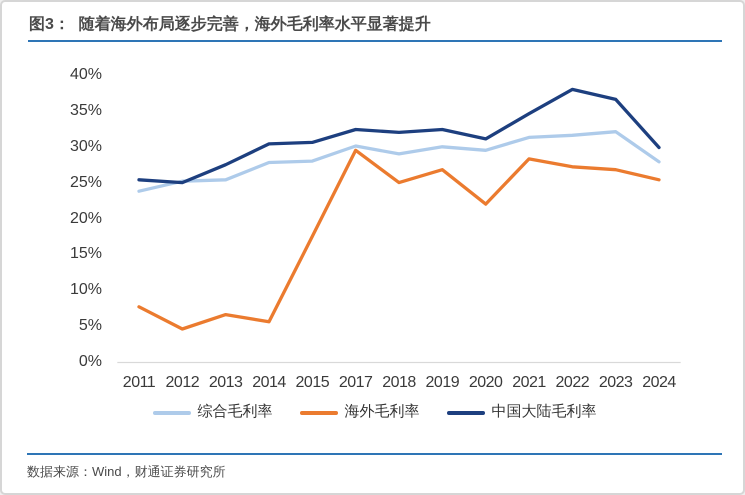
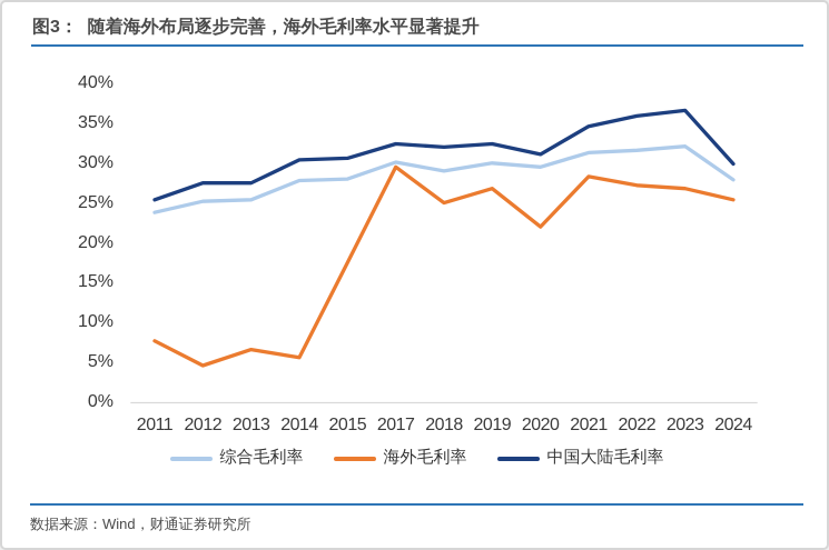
中国大陆毛利率/2012: 25% -> 28%
中国大陆毛利率/2022: 38% -> 36%
